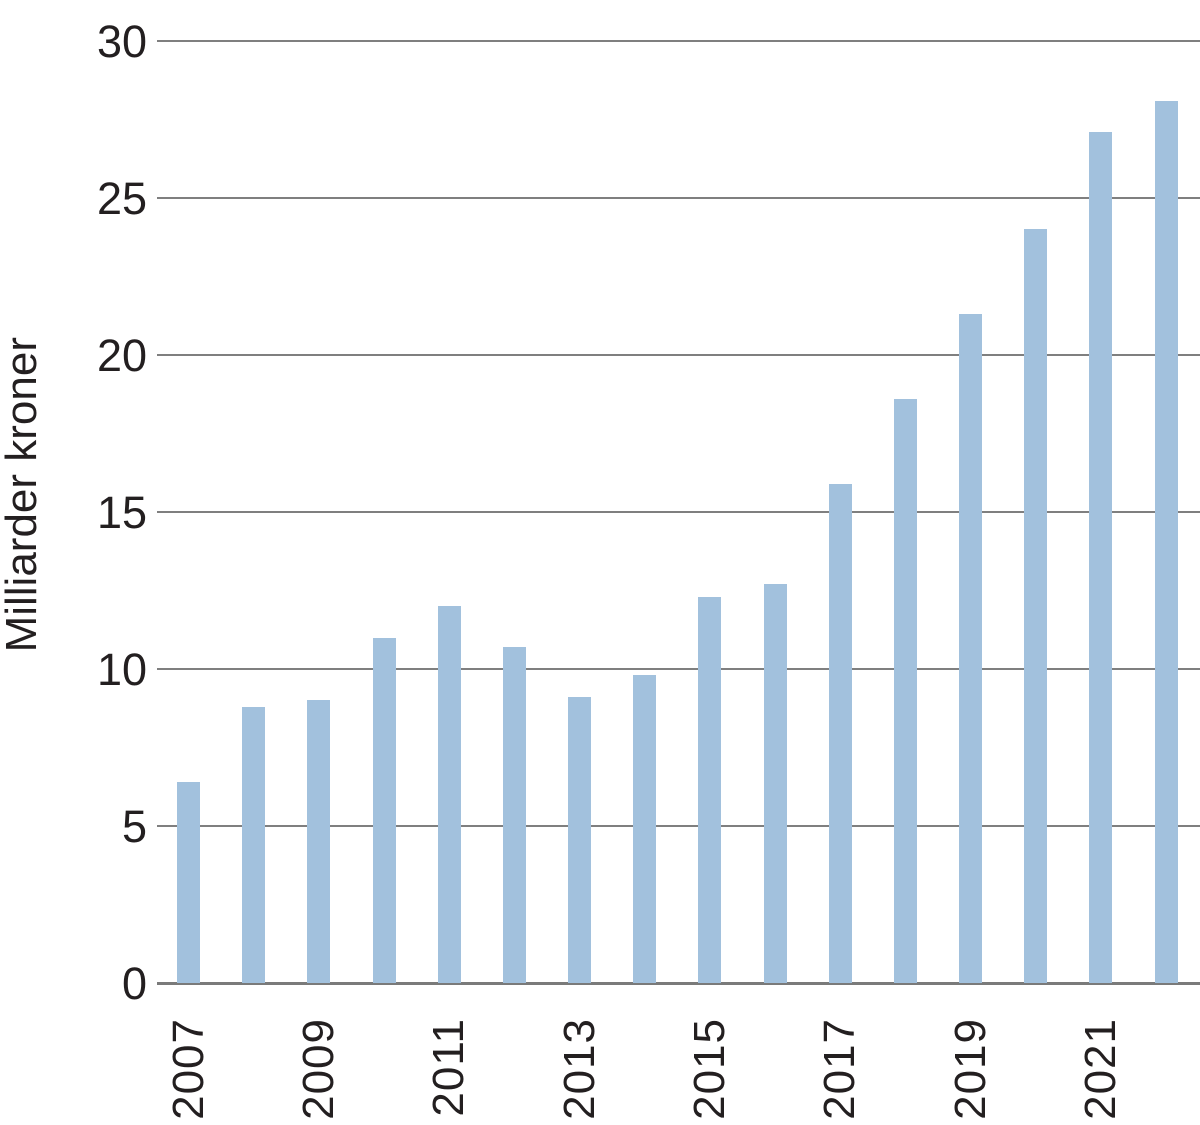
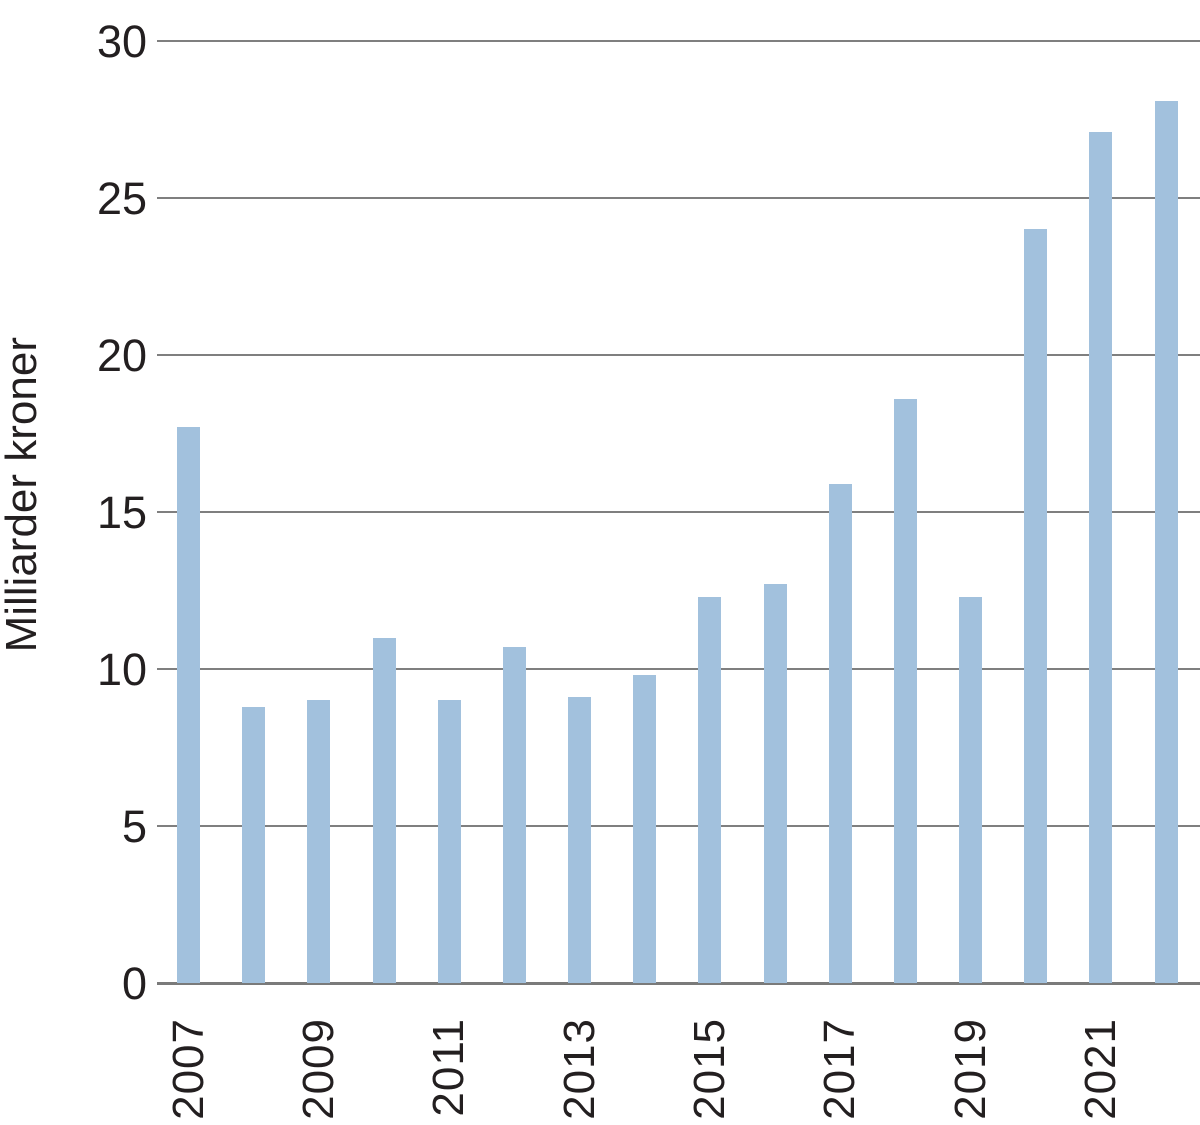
2007: 6.4 -> 17.7
2011: 12.0 -> 9.0
2019: 21.3 -> 12.3
